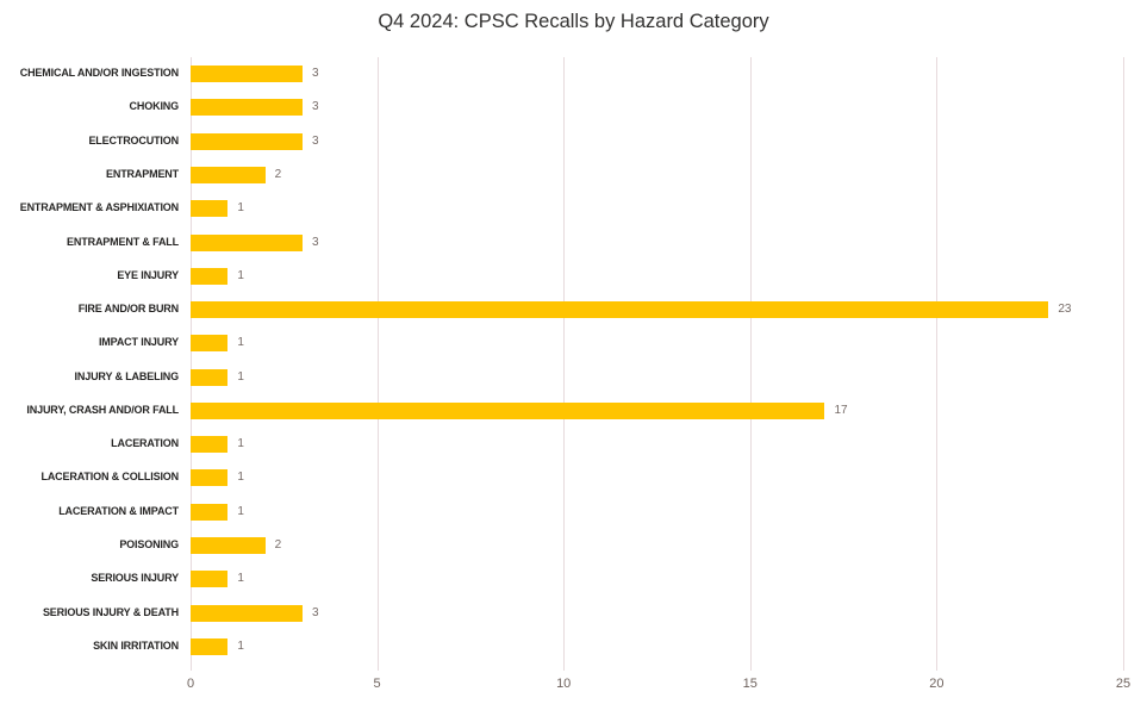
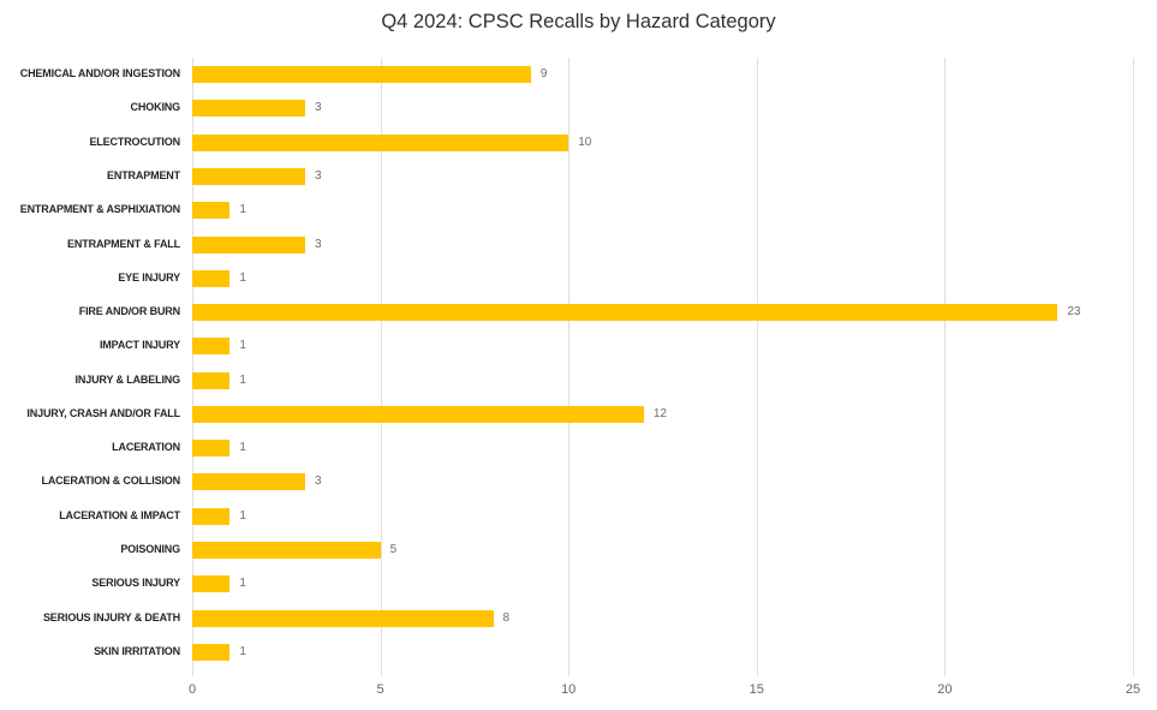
CHEMICAL AND/OR INGESTION: 3 -> 9
ELECTROCUTION: 3 -> 10
ENTRAPMENT: 2 -> 3
INJURY, CRASH AND/OR FALL: 17 -> 12
LACERATION & COLLISION: 1 -> 3
POISONING: 2 -> 5
SERIOUS INJURY & DEATH: 3 -> 8
